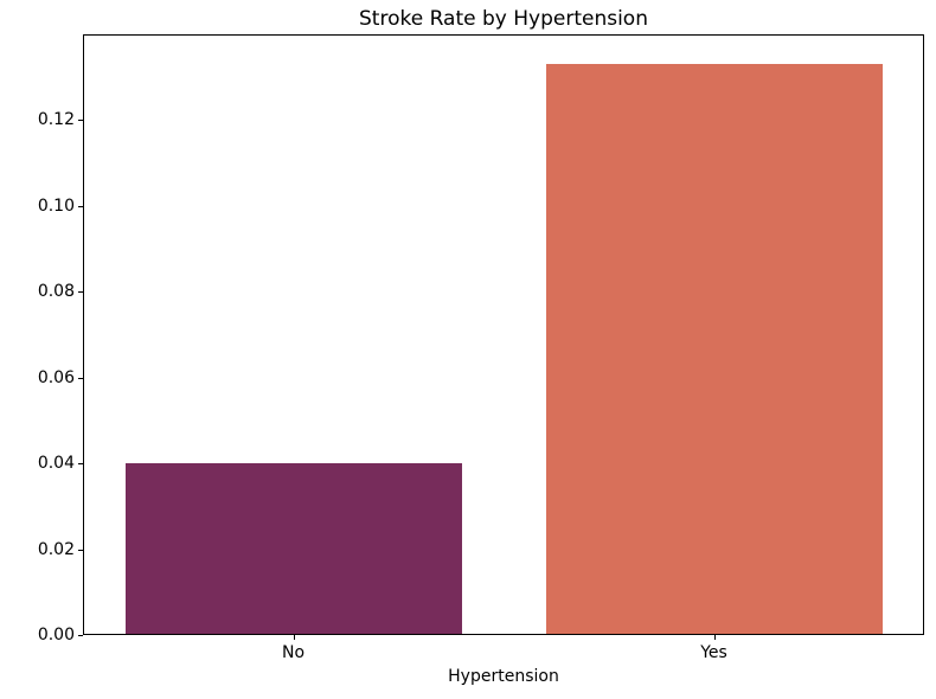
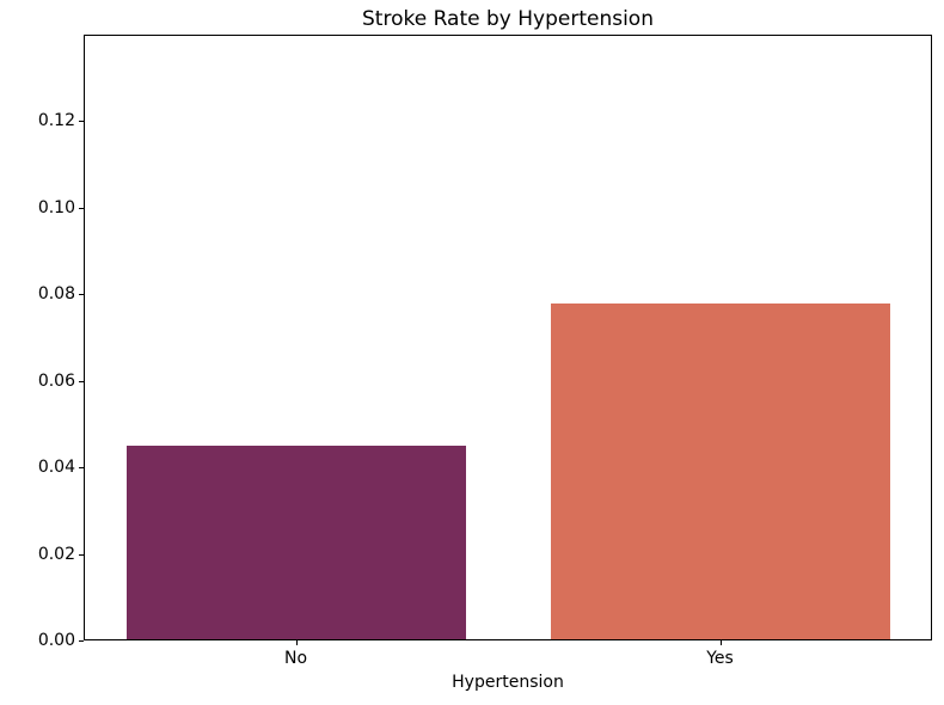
No: 0.040 -> 0.045
Yes: 0.133 -> 0.078
